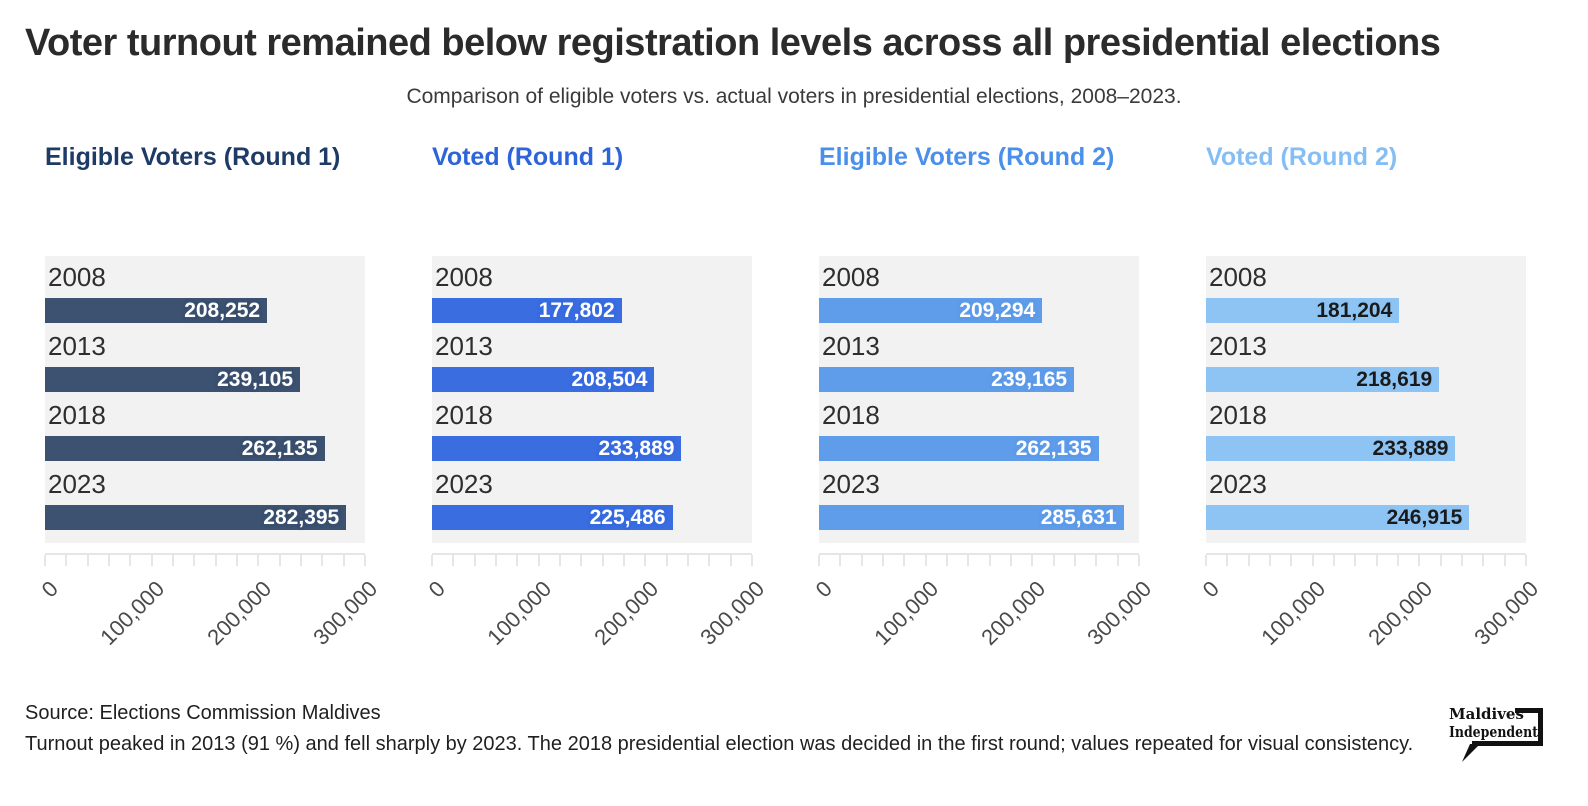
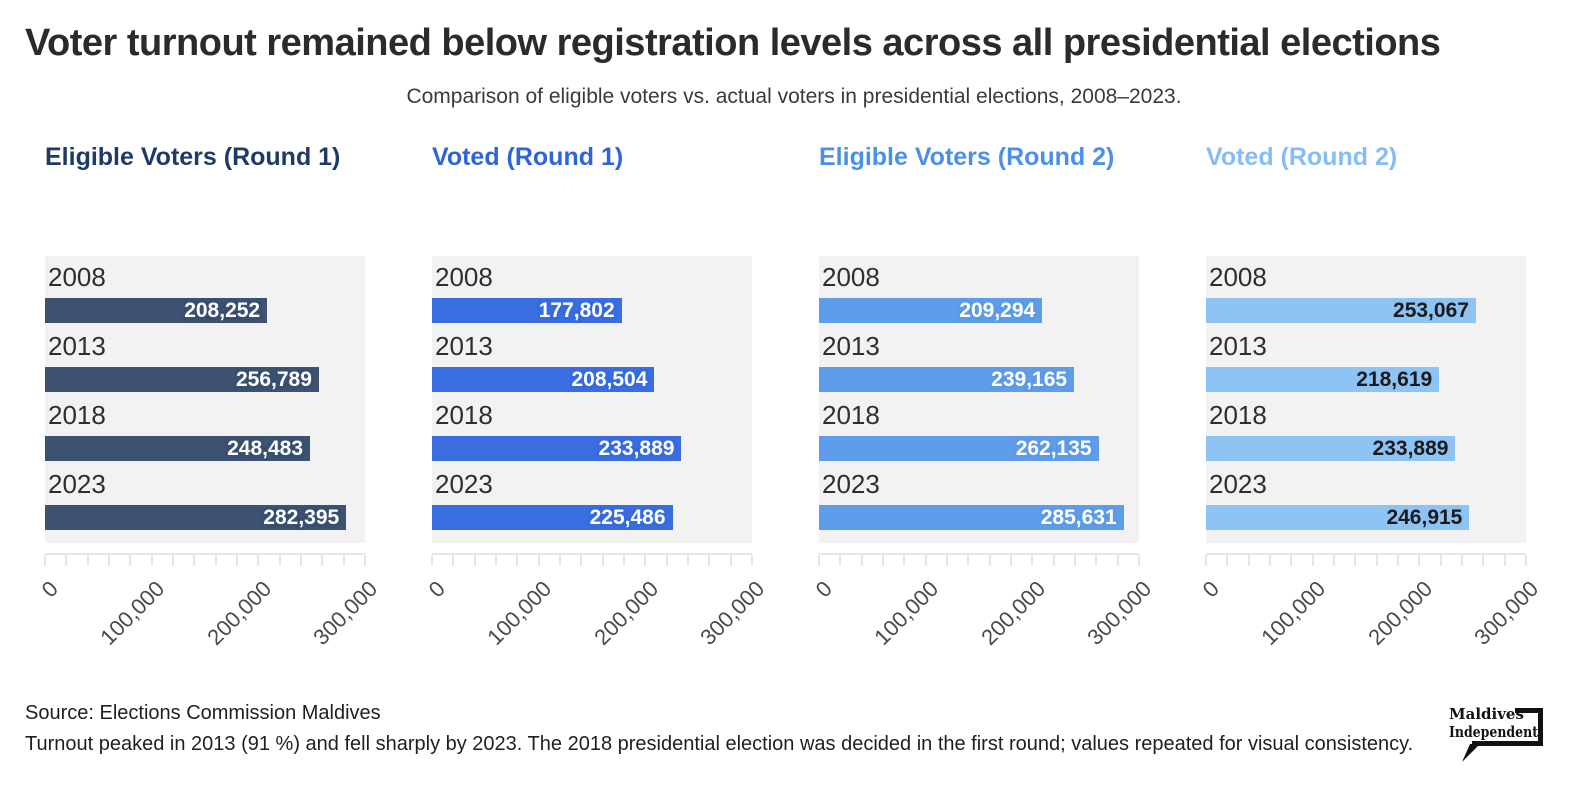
Voted (Round 2)/2008: 181,204 -> 253,067
Eligible Voters (Round 1)/2013: 239,105 -> 256,789
Eligible Voters (Round 1)/2018: 262,135 -> 248,483
